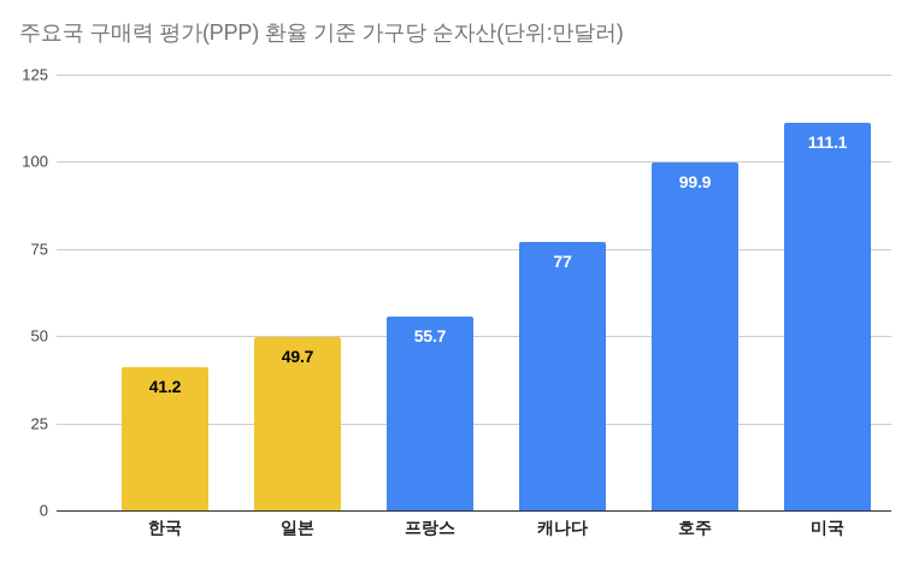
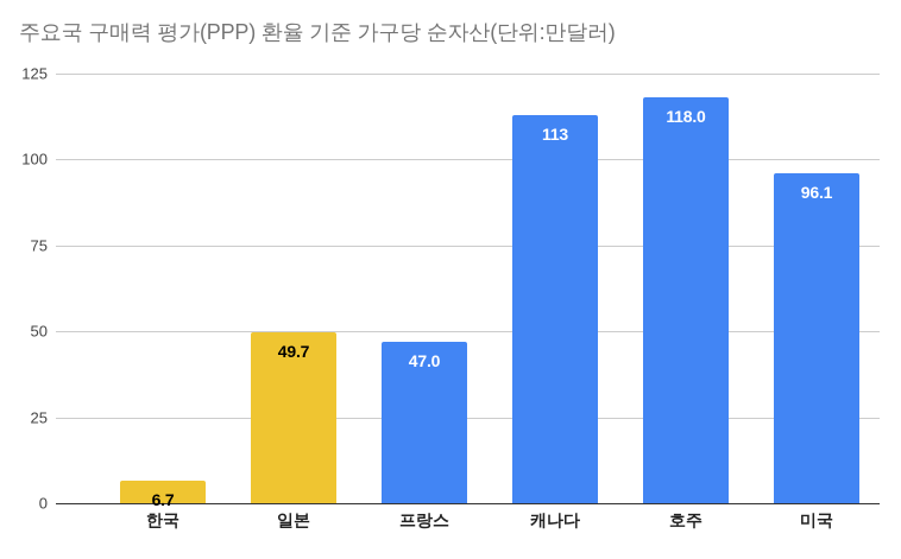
한국: 41.2 -> 6.7
프랑스: 55.7 -> 47.0
캐나다: 77 -> 113
호주: 99.9 -> 118.0
미국: 111.1 -> 96.1
